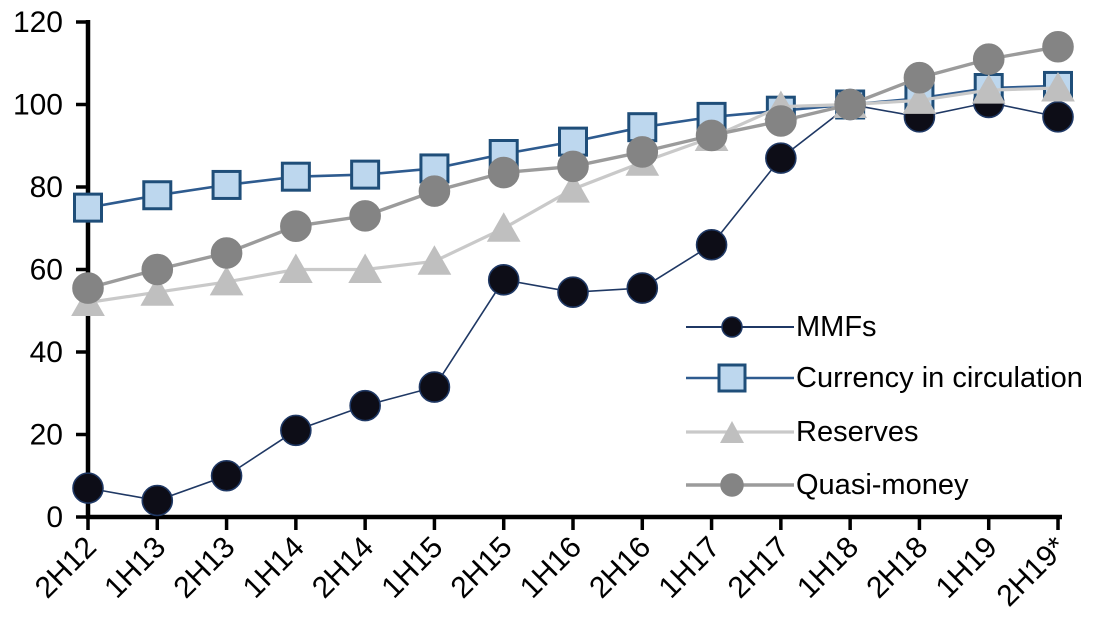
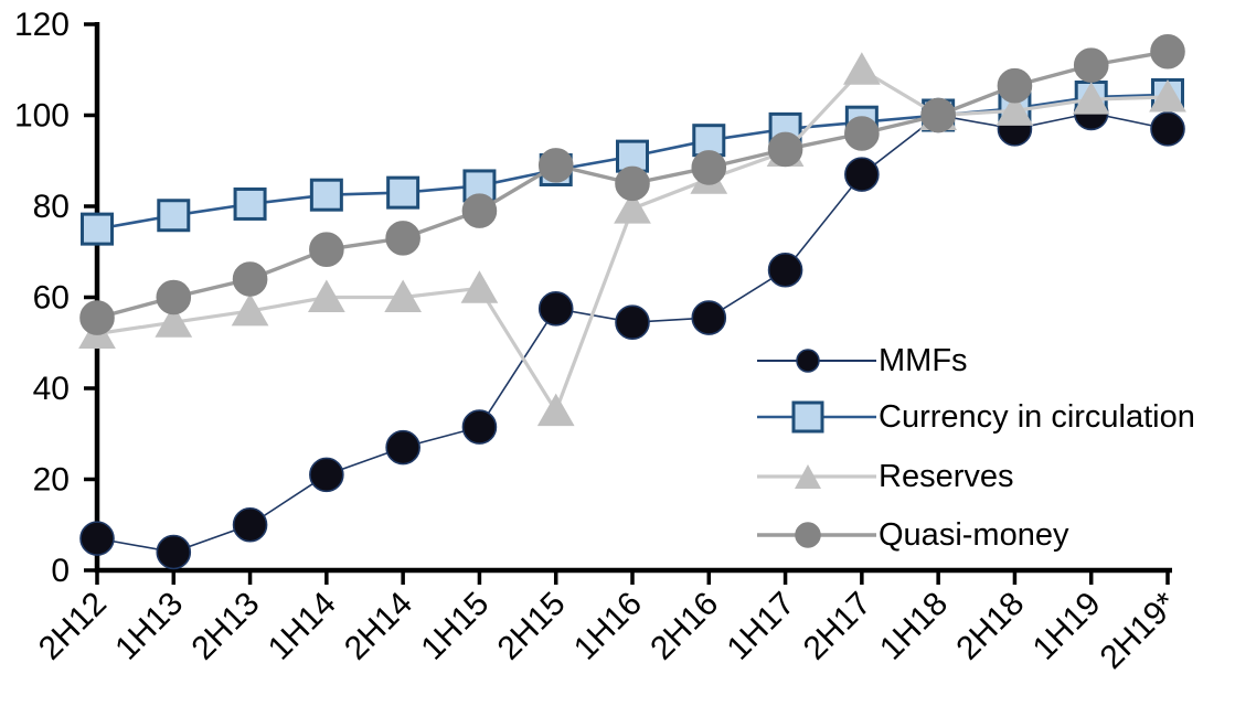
Reserves/2H15: 70 -> 35
Quasi-money/2H15: 84 -> 89
Reserves/2H17: 100 -> 110
